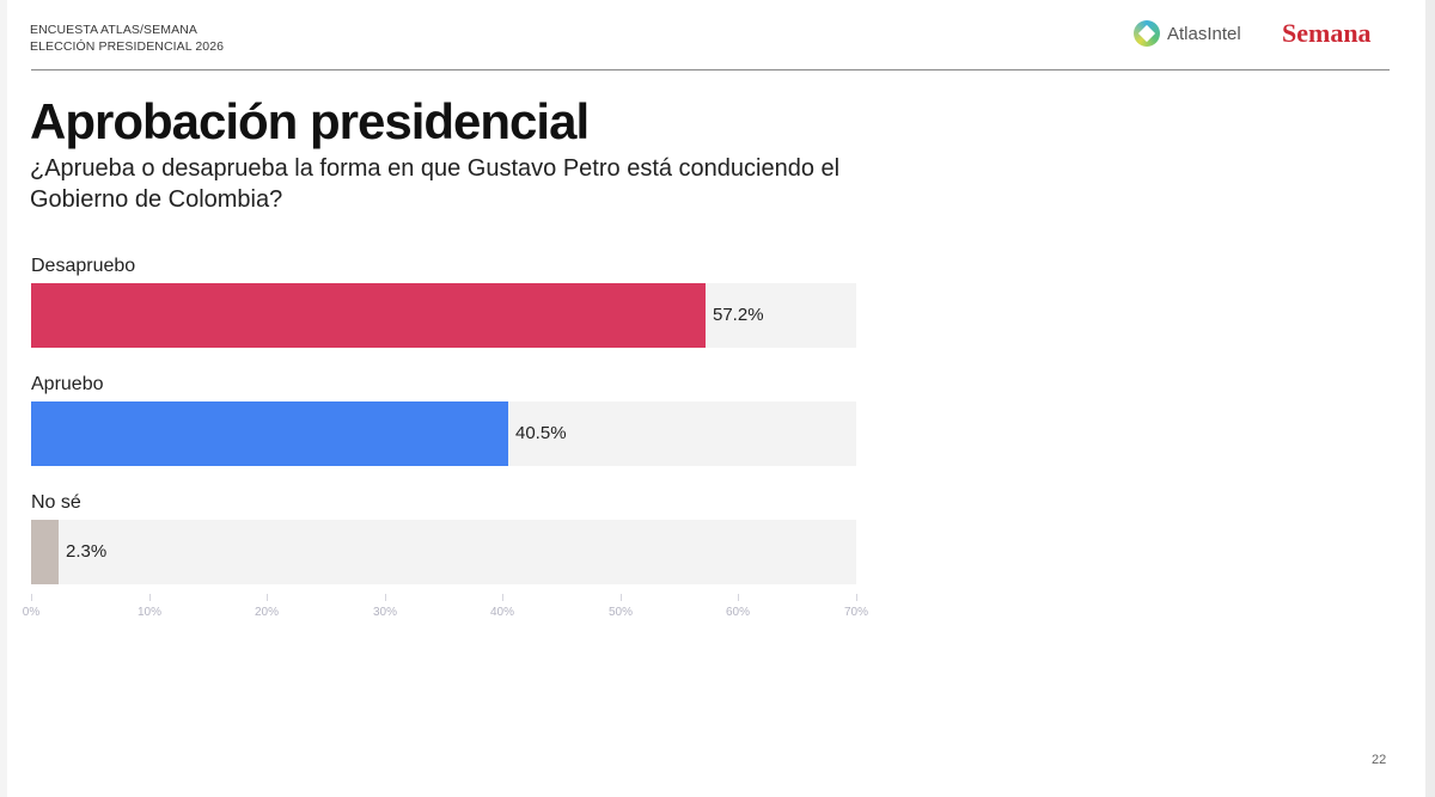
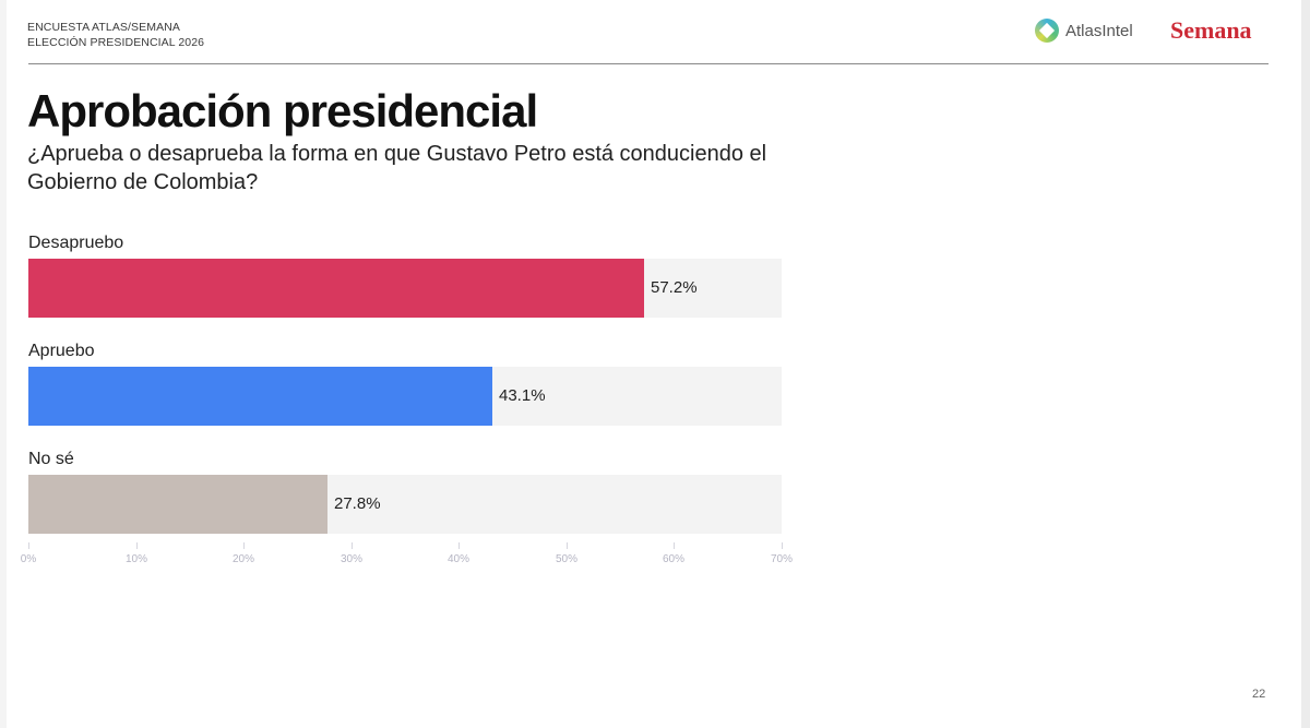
Apruebo: 40.5% -> 43.1%
No sé: 2.3% -> 27.8%
